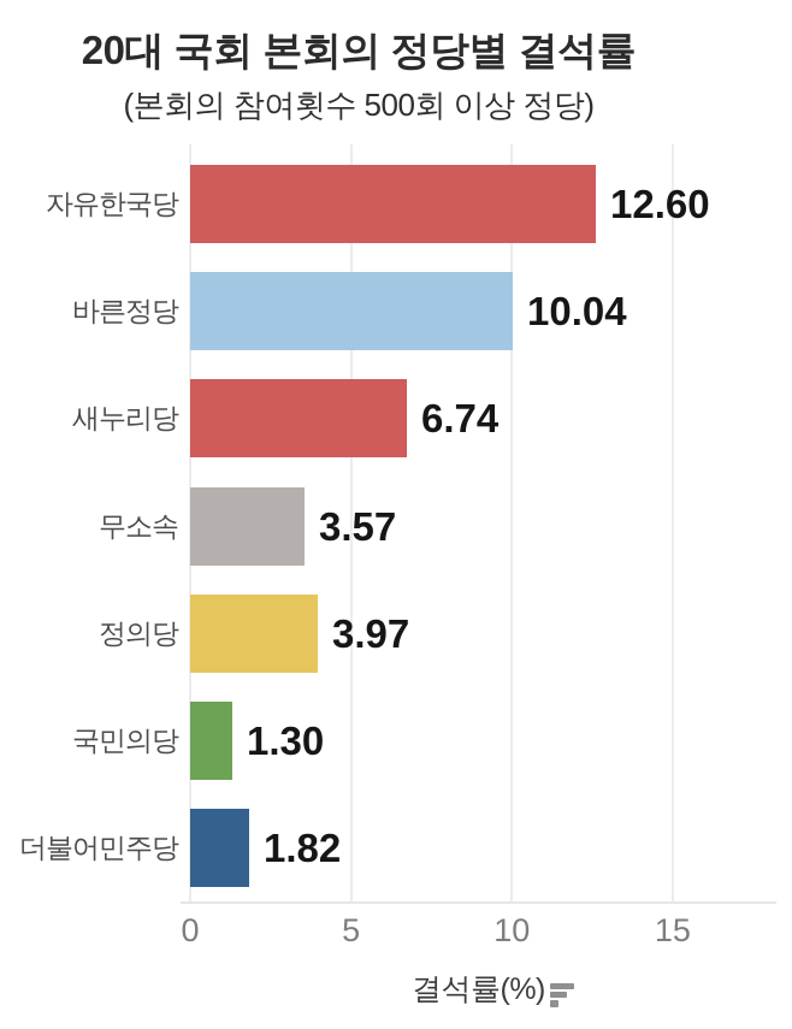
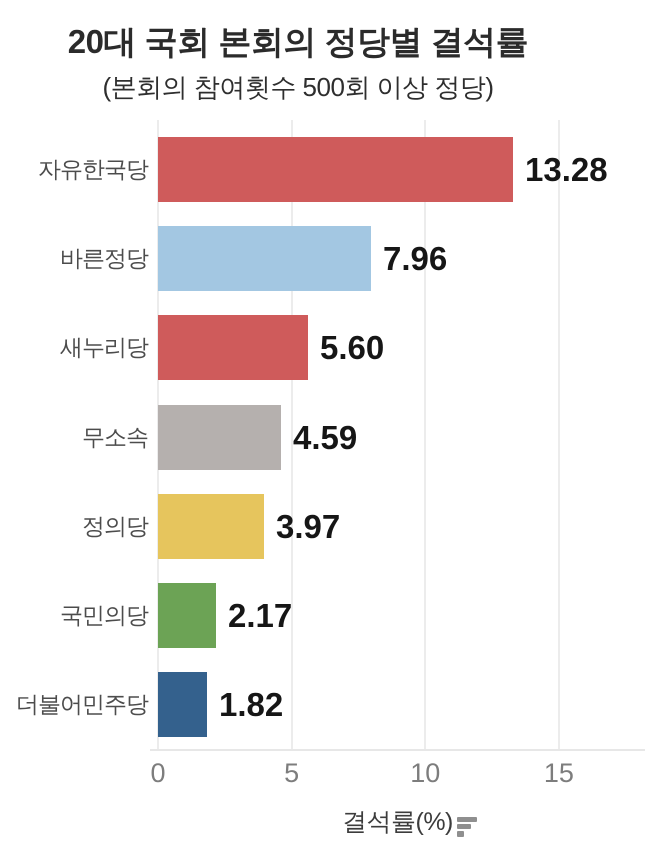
자유한국당: 12.60 -> 13.28
바른정당: 10.04 -> 7.96
새누리당: 6.74 -> 5.60
무소속: 3.57 -> 4.59
국민의당: 1.30 -> 2.17
